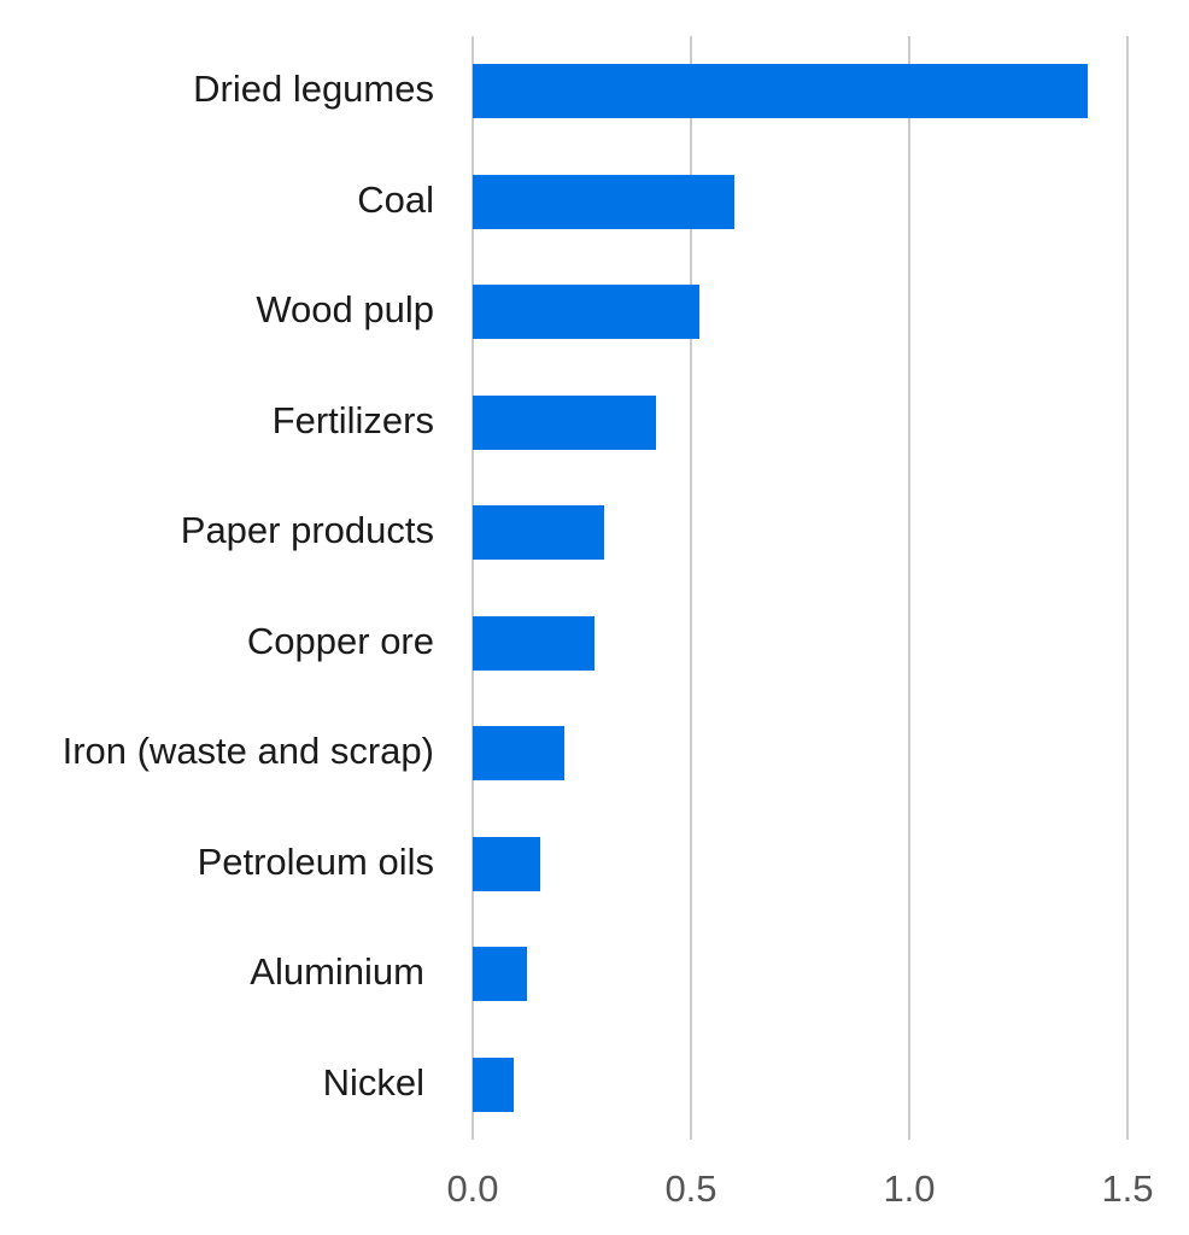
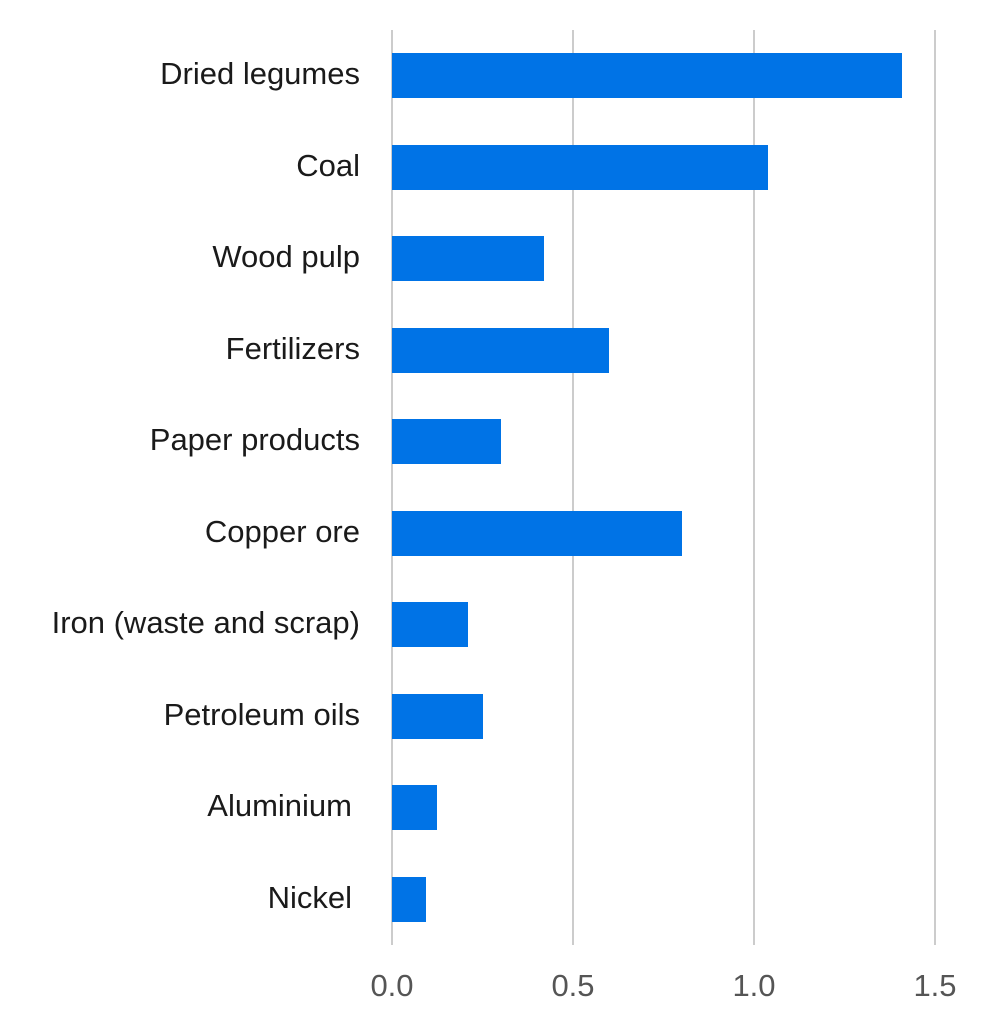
Coal: 0.60 -> 1.04
Wood pulp: 0.52 -> 0.42
Fertilizers: 0.42 -> 0.60
Copper ore: 0.28 -> 0.80
Petroleum oils: 0.15 -> 0.25
